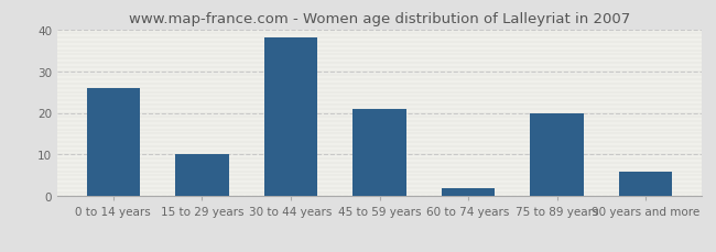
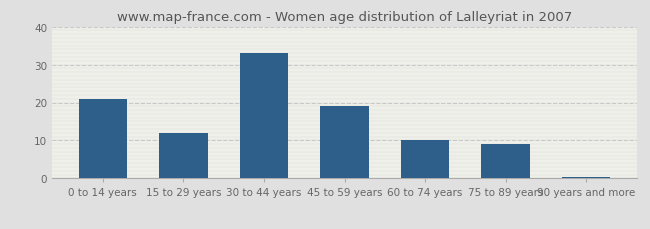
0 to 14 years: 26.0 -> 21.0
15 to 29 years: 10.0 -> 12.0
30 to 44 years: 38.0 -> 33.0
45 to 59 years: 21.0 -> 19.0
60 to 74 years: 2.0 -> 10.0
75 to 89 years: 20.0 -> 9.0
90 years and more: 6.0 -> 0.5
